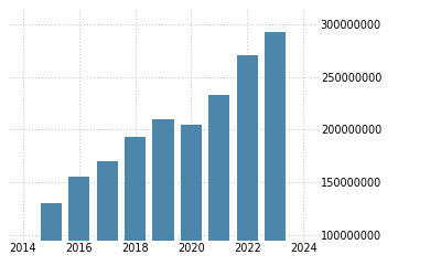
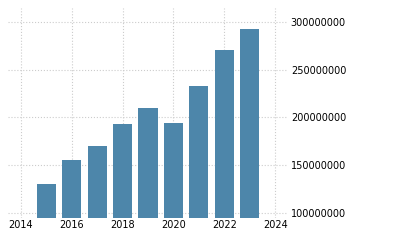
2020: 205000000 -> 194000000
